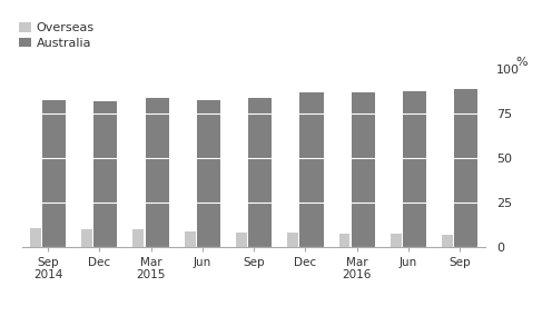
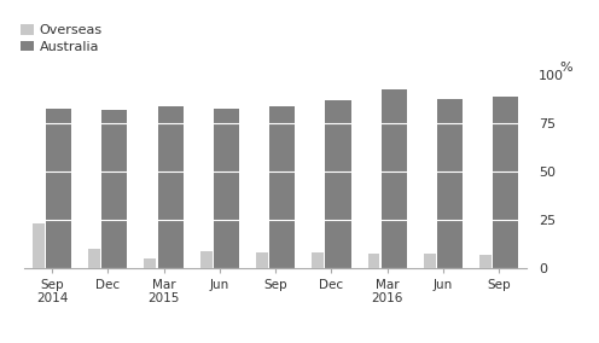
Overseas/Sep 2014: 10 -> 23
Overseas/Mar 2015: 10 -> 5
Australia/Mar 2016: 87 -> 93
